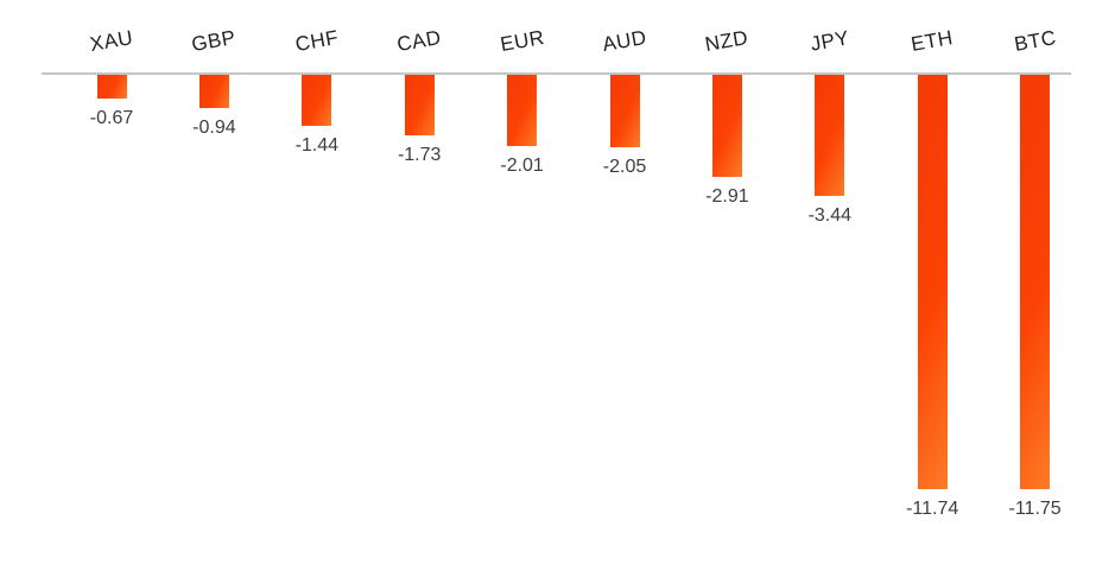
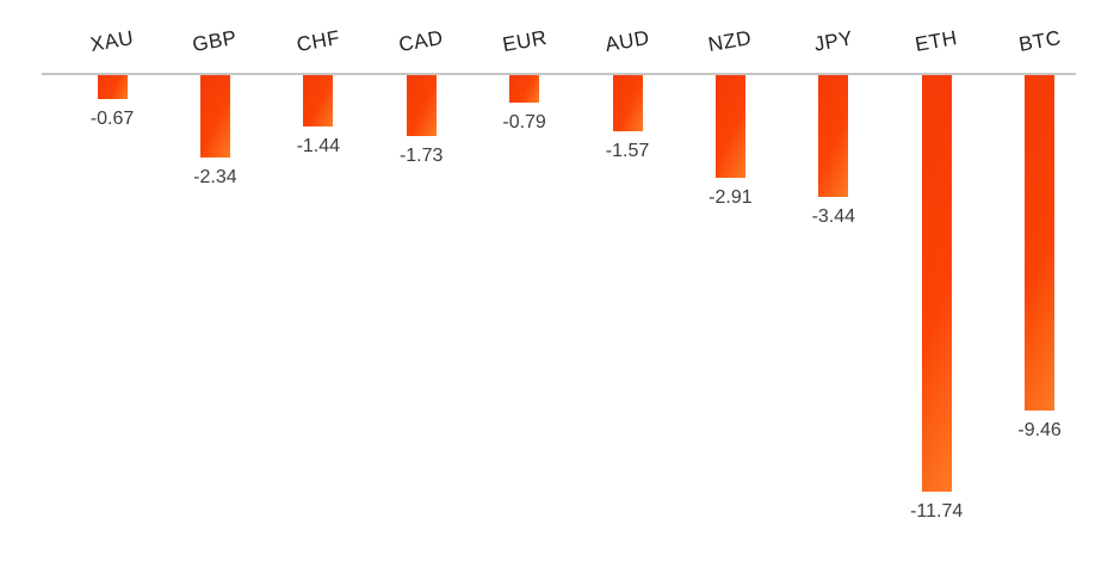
GBP: -0.94 -> -2.34
EUR: -2.01 -> -0.79
AUD: -2.05 -> -1.57
BTC: -11.75 -> -9.46
